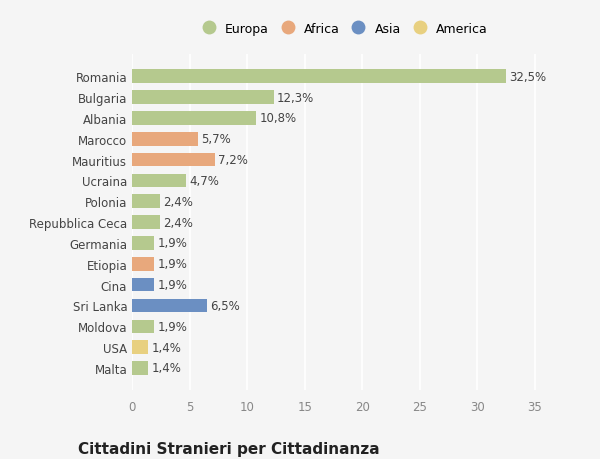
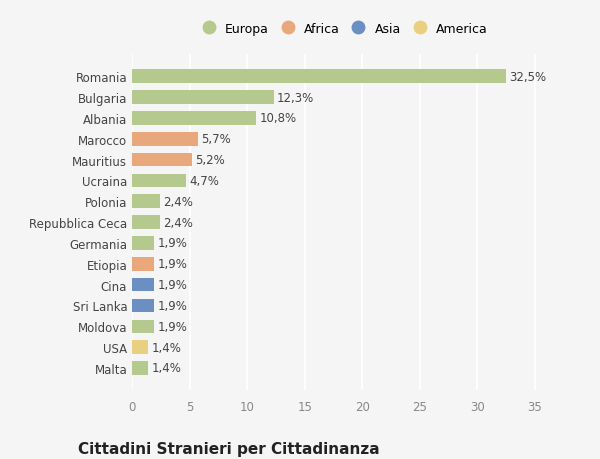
Mauritius: 7,2% -> 5,2%
Sri Lanka: 6,5% -> 1,9%
